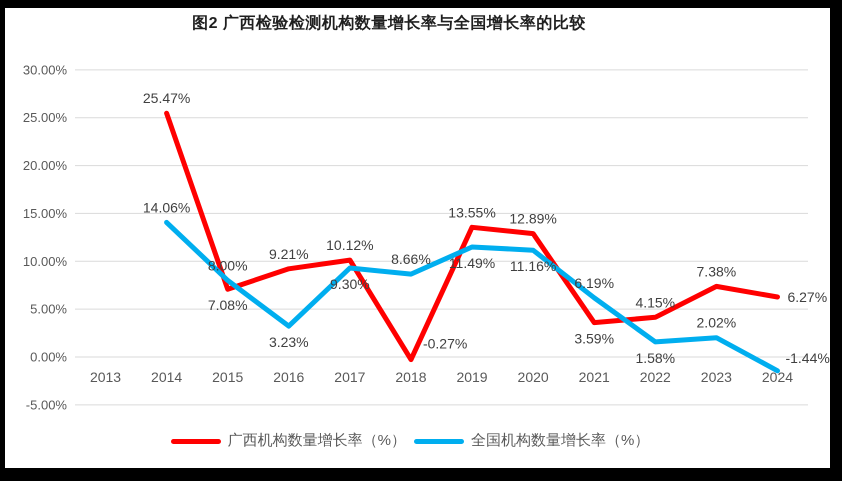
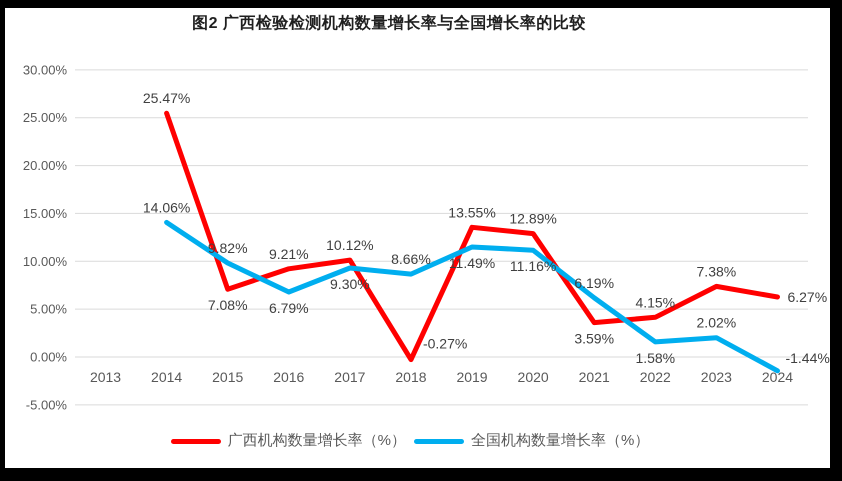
全国机构数量增长率（%）/2015: 8.00% -> 9.82%
全国机构数量增长率（%）/2016: 3.23% -> 6.79%
